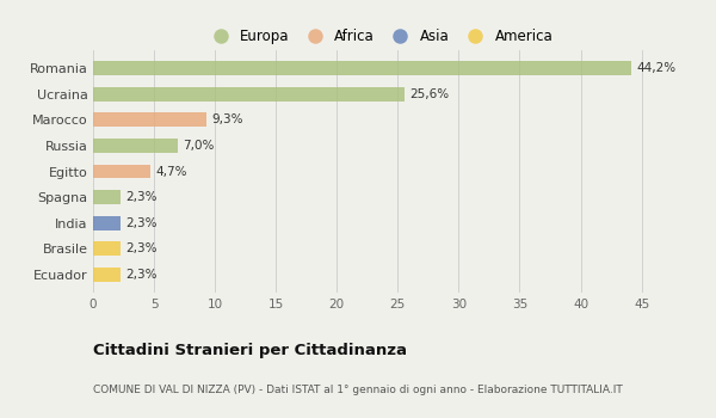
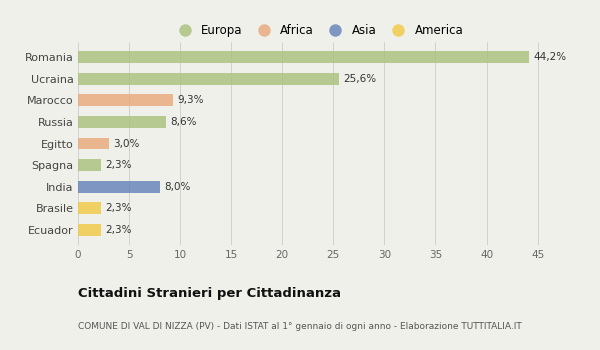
Russia: 7,0% -> 8,6%
Egitto: 4,7% -> 3,0%
India: 2,3% -> 8,0%
